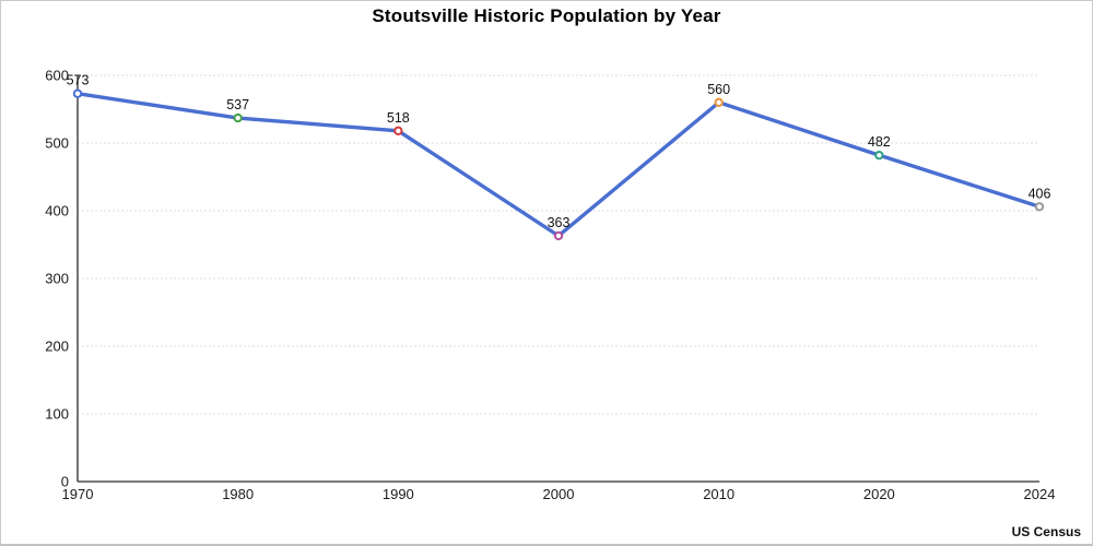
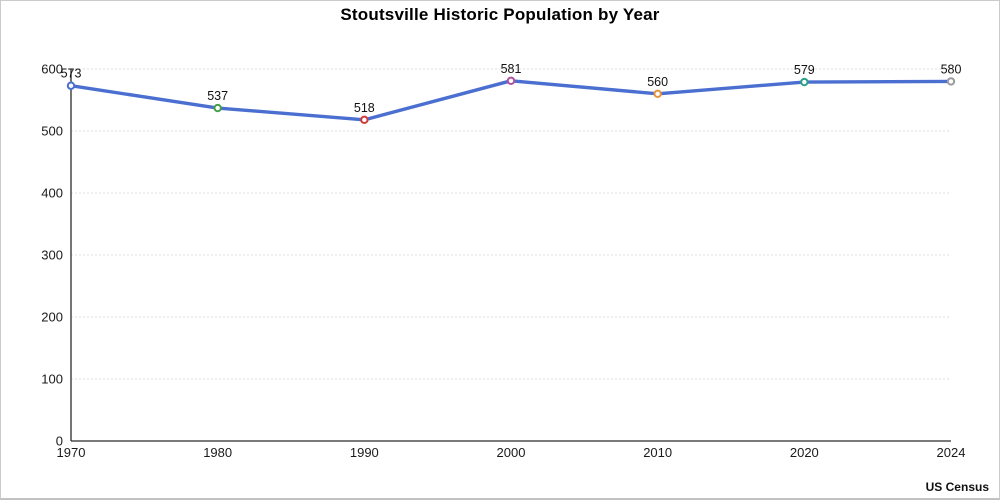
2000: 363 -> 581
2020: 482 -> 579
2024: 406 -> 580
